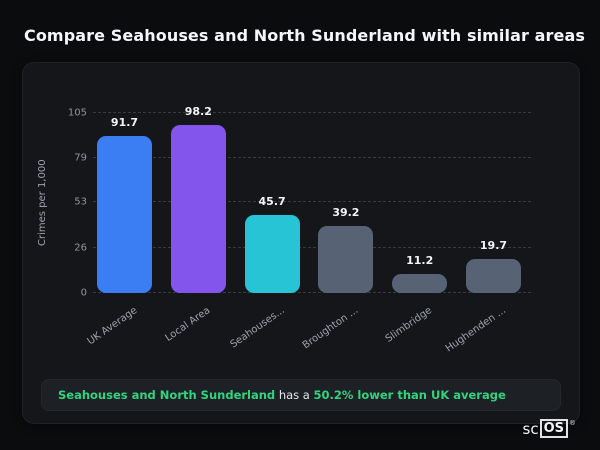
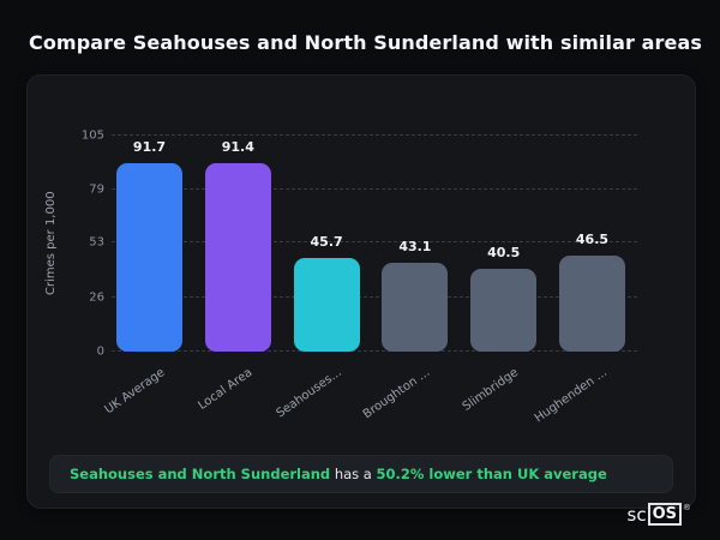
Local Area: 98.2 -> 91.4
Broughton ...: 39.2 -> 43.1
Slimbridge: 11.2 -> 40.5
Hughenden ...: 19.7 -> 46.5
